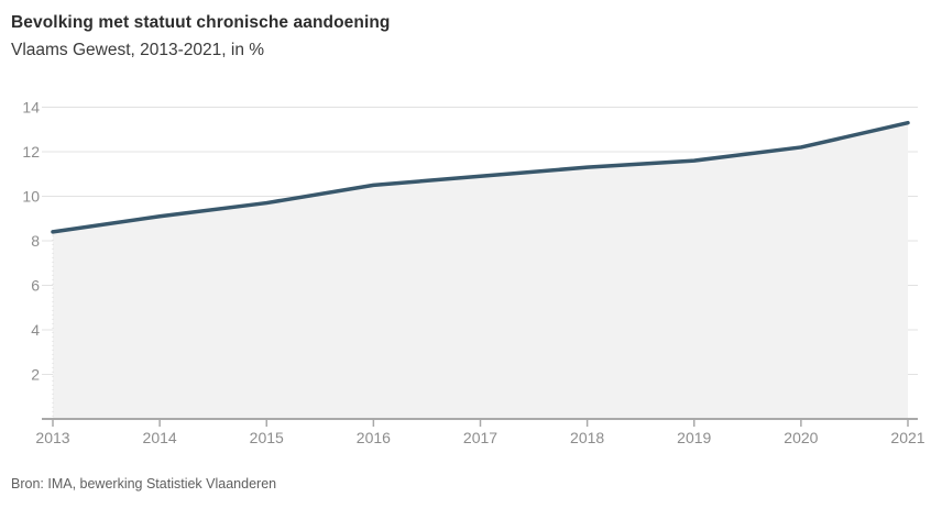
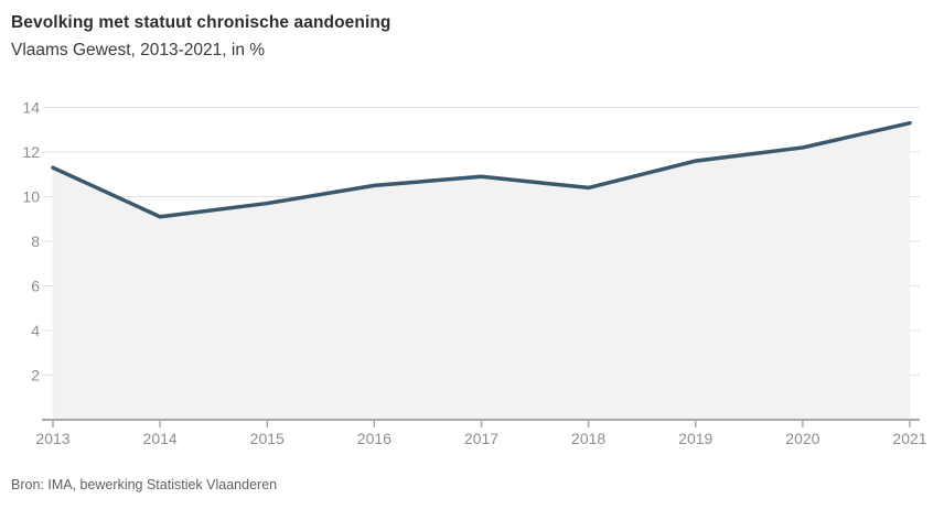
2013: 8.4 -> 11.3
2018: 11.3 -> 10.4
